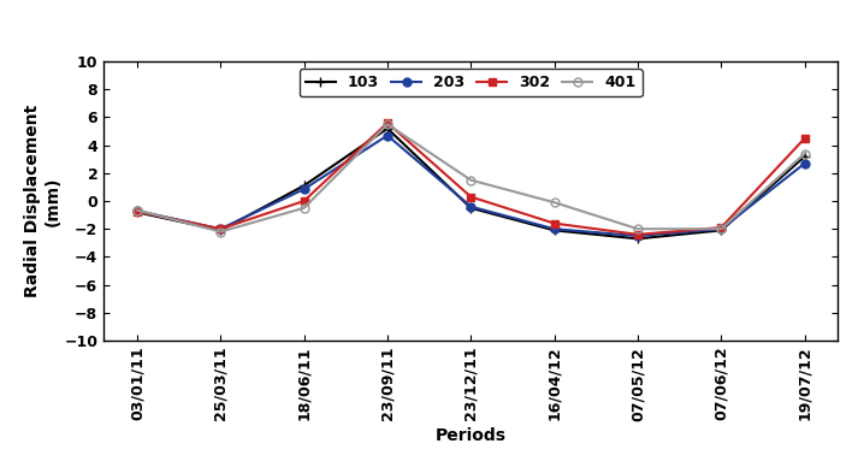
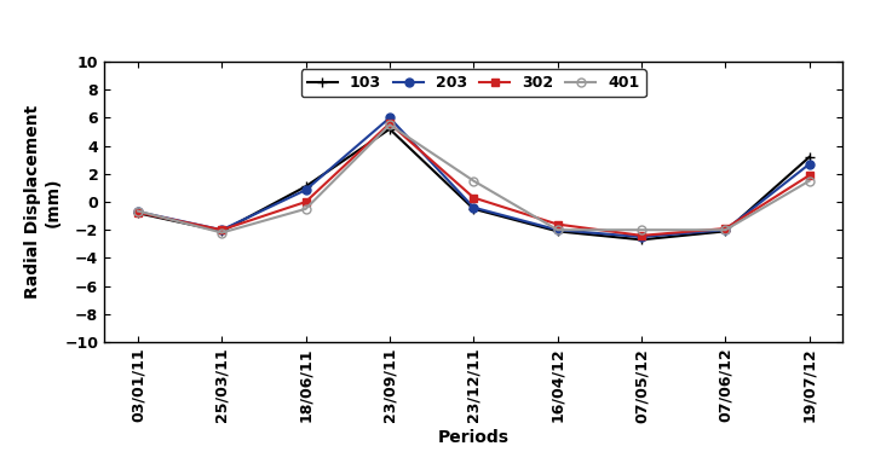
203/23/09/11: 4.7 -> 6.0
401/16/04/12: -0.1 -> -2.0
302/19/07/12: 4.5 -> 1.9
401/19/07/12: 3.4 -> 1.5
